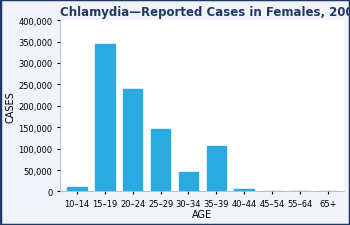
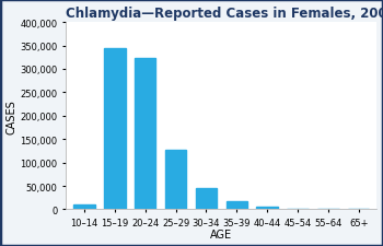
20–24: 240,000 -> 323,000
25–29: 145,000 -> 127,000
35–39: 105,000 -> 18,000
